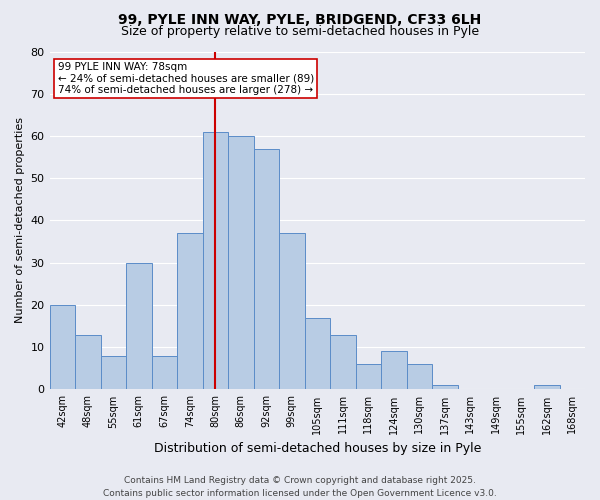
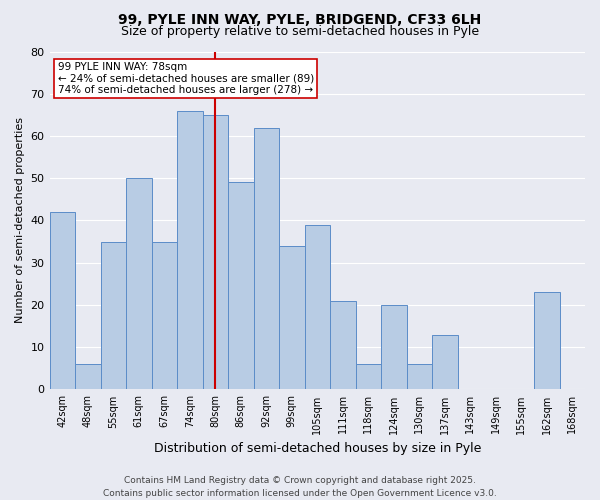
42sqm: 20 -> 42
48sqm: 13 -> 6
55sqm: 8 -> 35
61sqm: 30 -> 50
67sqm: 8 -> 35
74sqm: 37 -> 66
80sqm: 61 -> 65
86sqm: 60 -> 49
92sqm: 57 -> 62
99sqm: 37 -> 34
105sqm: 17 -> 39
111sqm: 13 -> 21
124sqm: 9 -> 20
137sqm: 1 -> 13
162sqm: 1 -> 23
